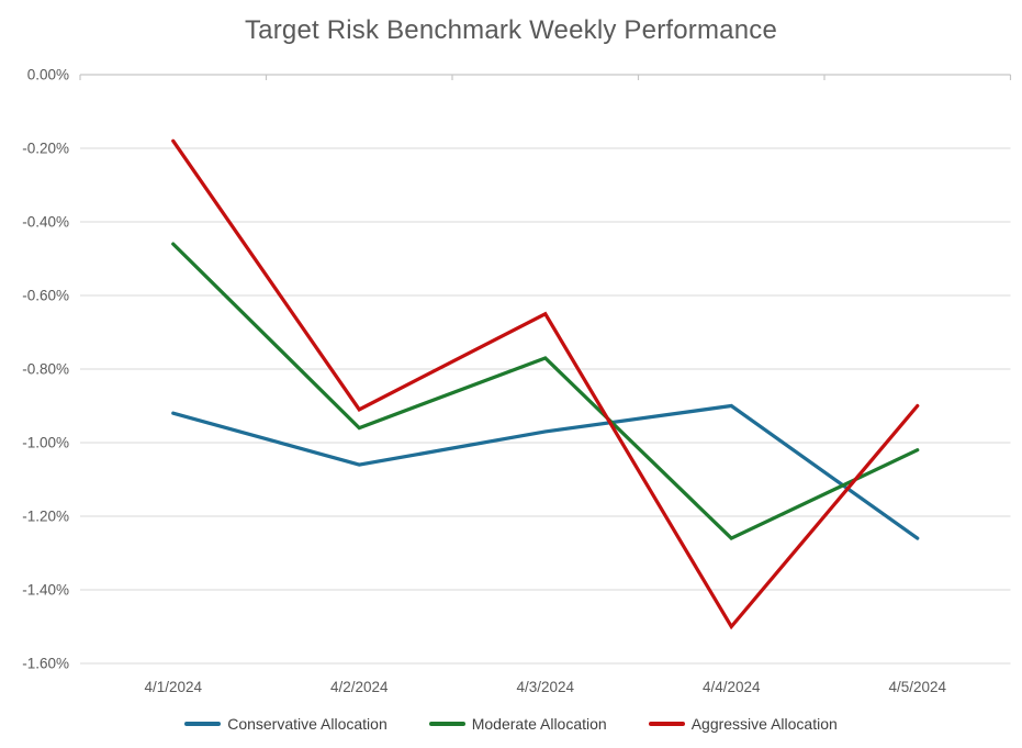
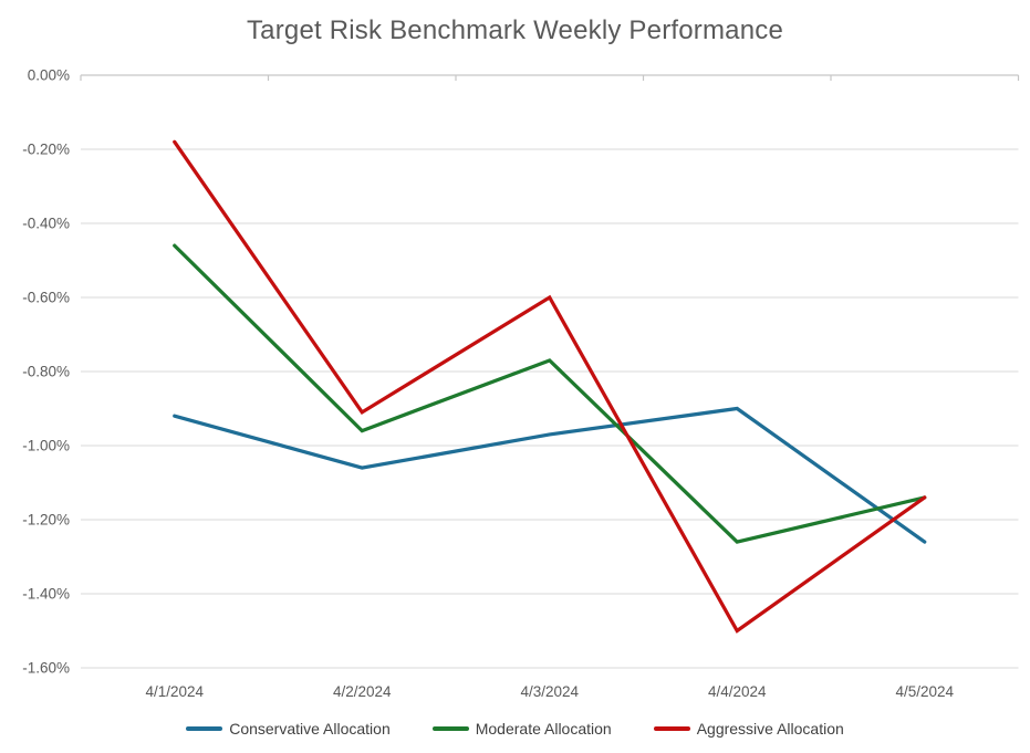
Aggressive Allocation/4/3/2024: -0.65% -> -0.60%
Moderate Allocation/4/5/2024: -1.02% -> -1.14%
Aggressive Allocation/4/5/2024: -0.90% -> -1.14%
